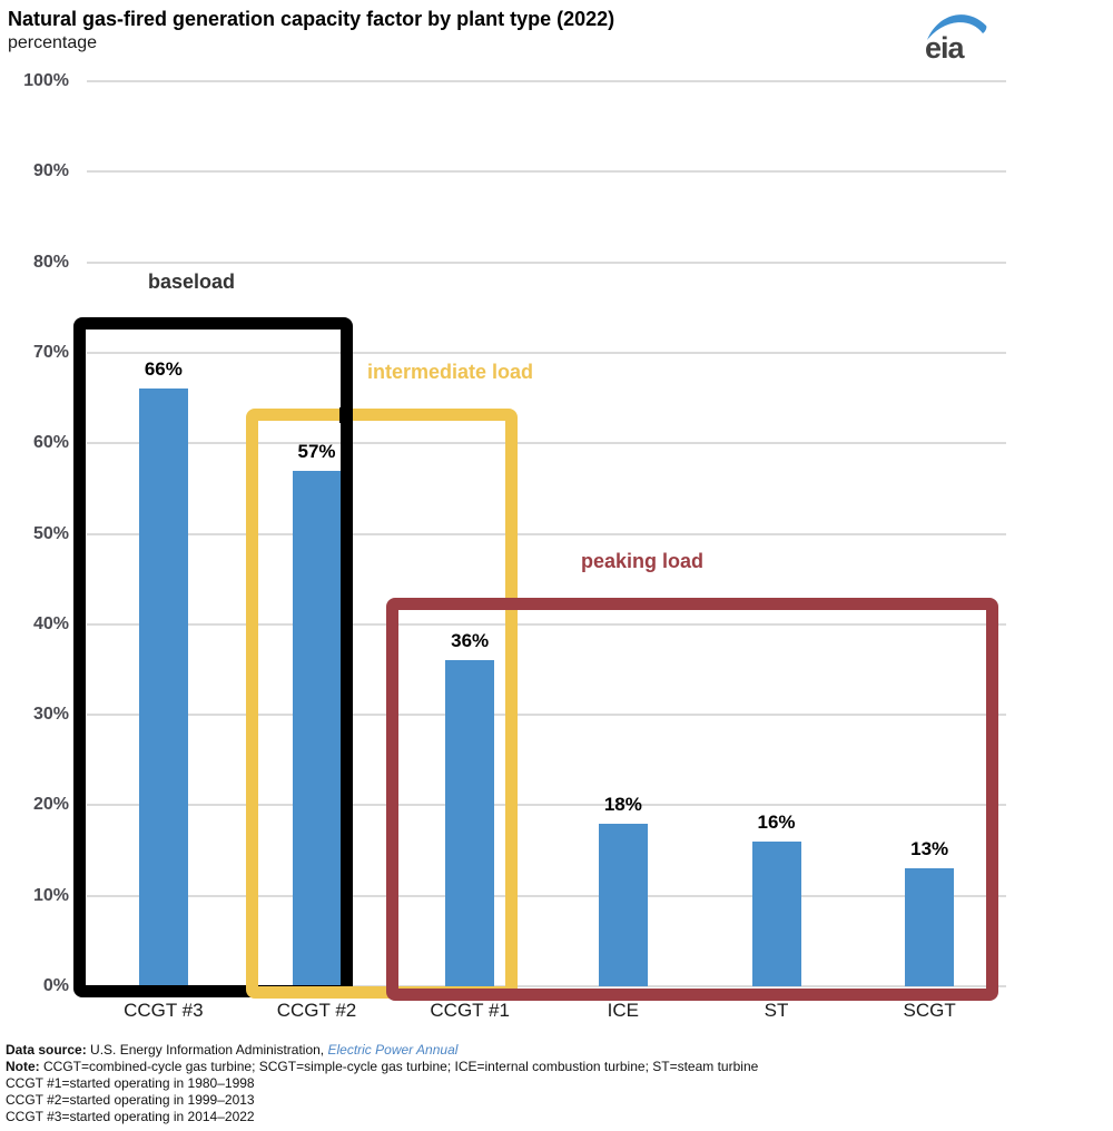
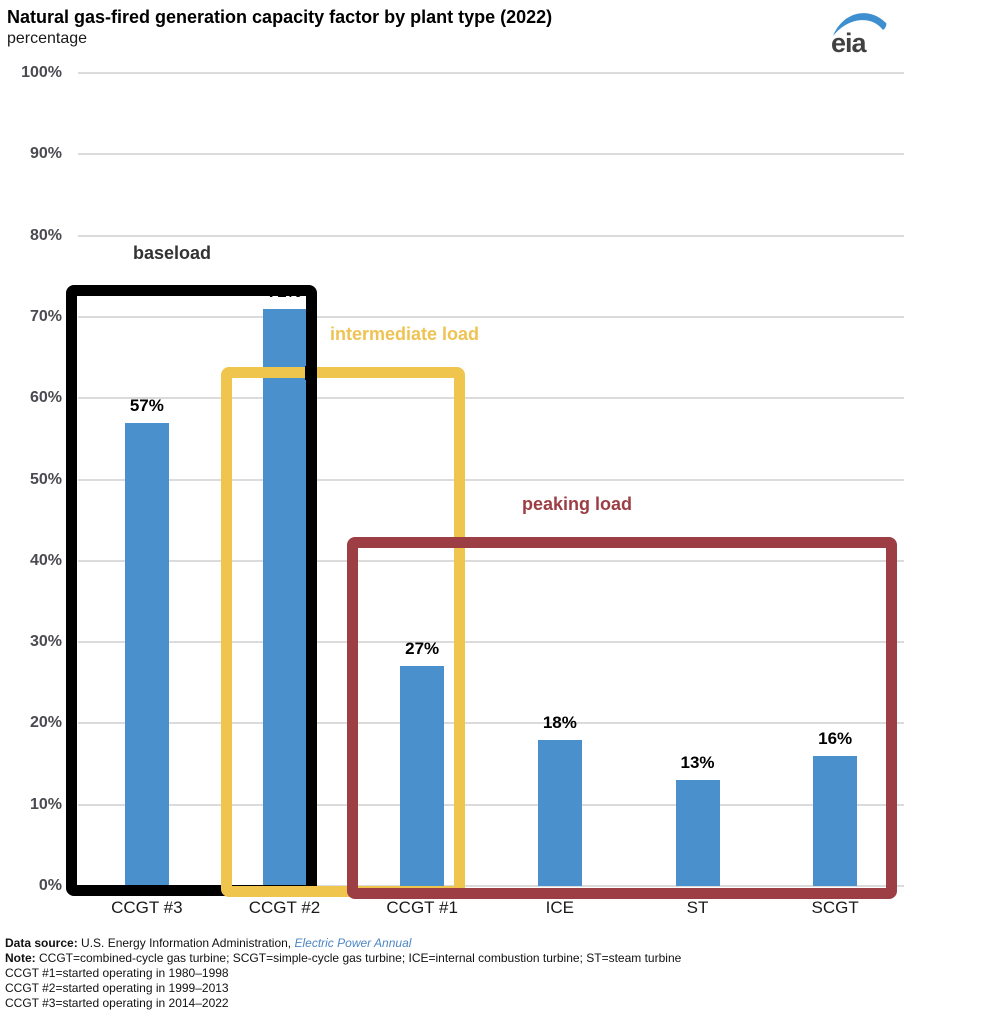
CCGT #3: 66% -> 57%
CCGT #2: 57% -> 71%
CCGT #1: 36% -> 27%
ST: 16% -> 13%
SCGT: 13% -> 16%
